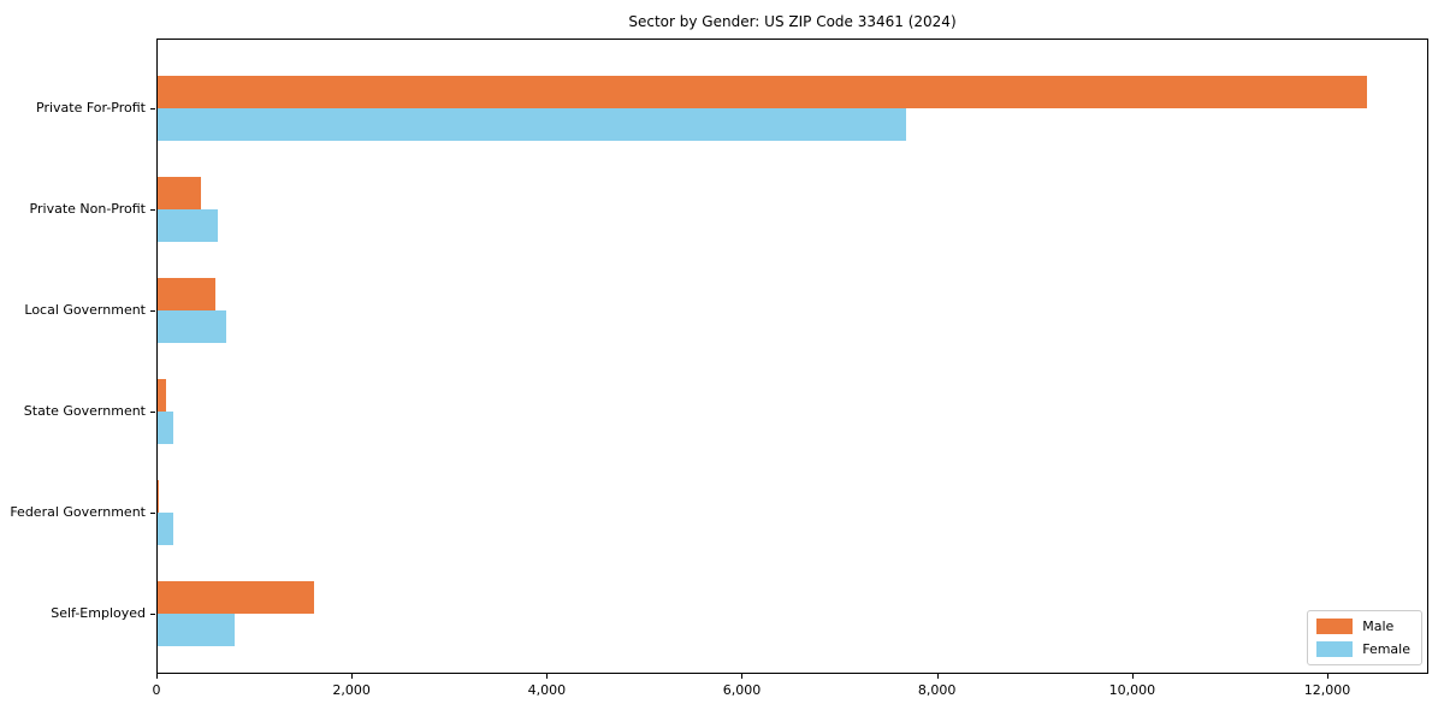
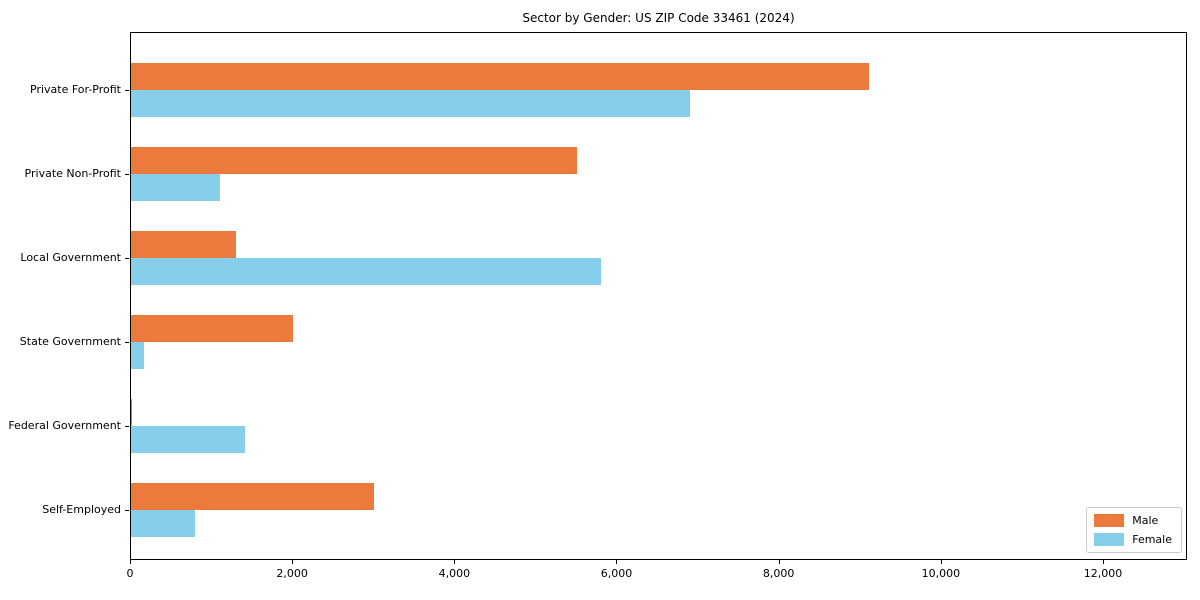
Male/Private For-Profit: 12400 -> 9100
Female/Private For-Profit: 7700 -> 6900
Male/Private Non-Profit: 400 -> 5500
Female/Private Non-Profit: 600 -> 1100
Male/Local Government: 600 -> 1300
Female/Local Government: 700 -> 5800
Male/State Government: 100 -> 2000
Female/Federal Government: 200 -> 1400
Male/Self-Employed: 1600 -> 3000
